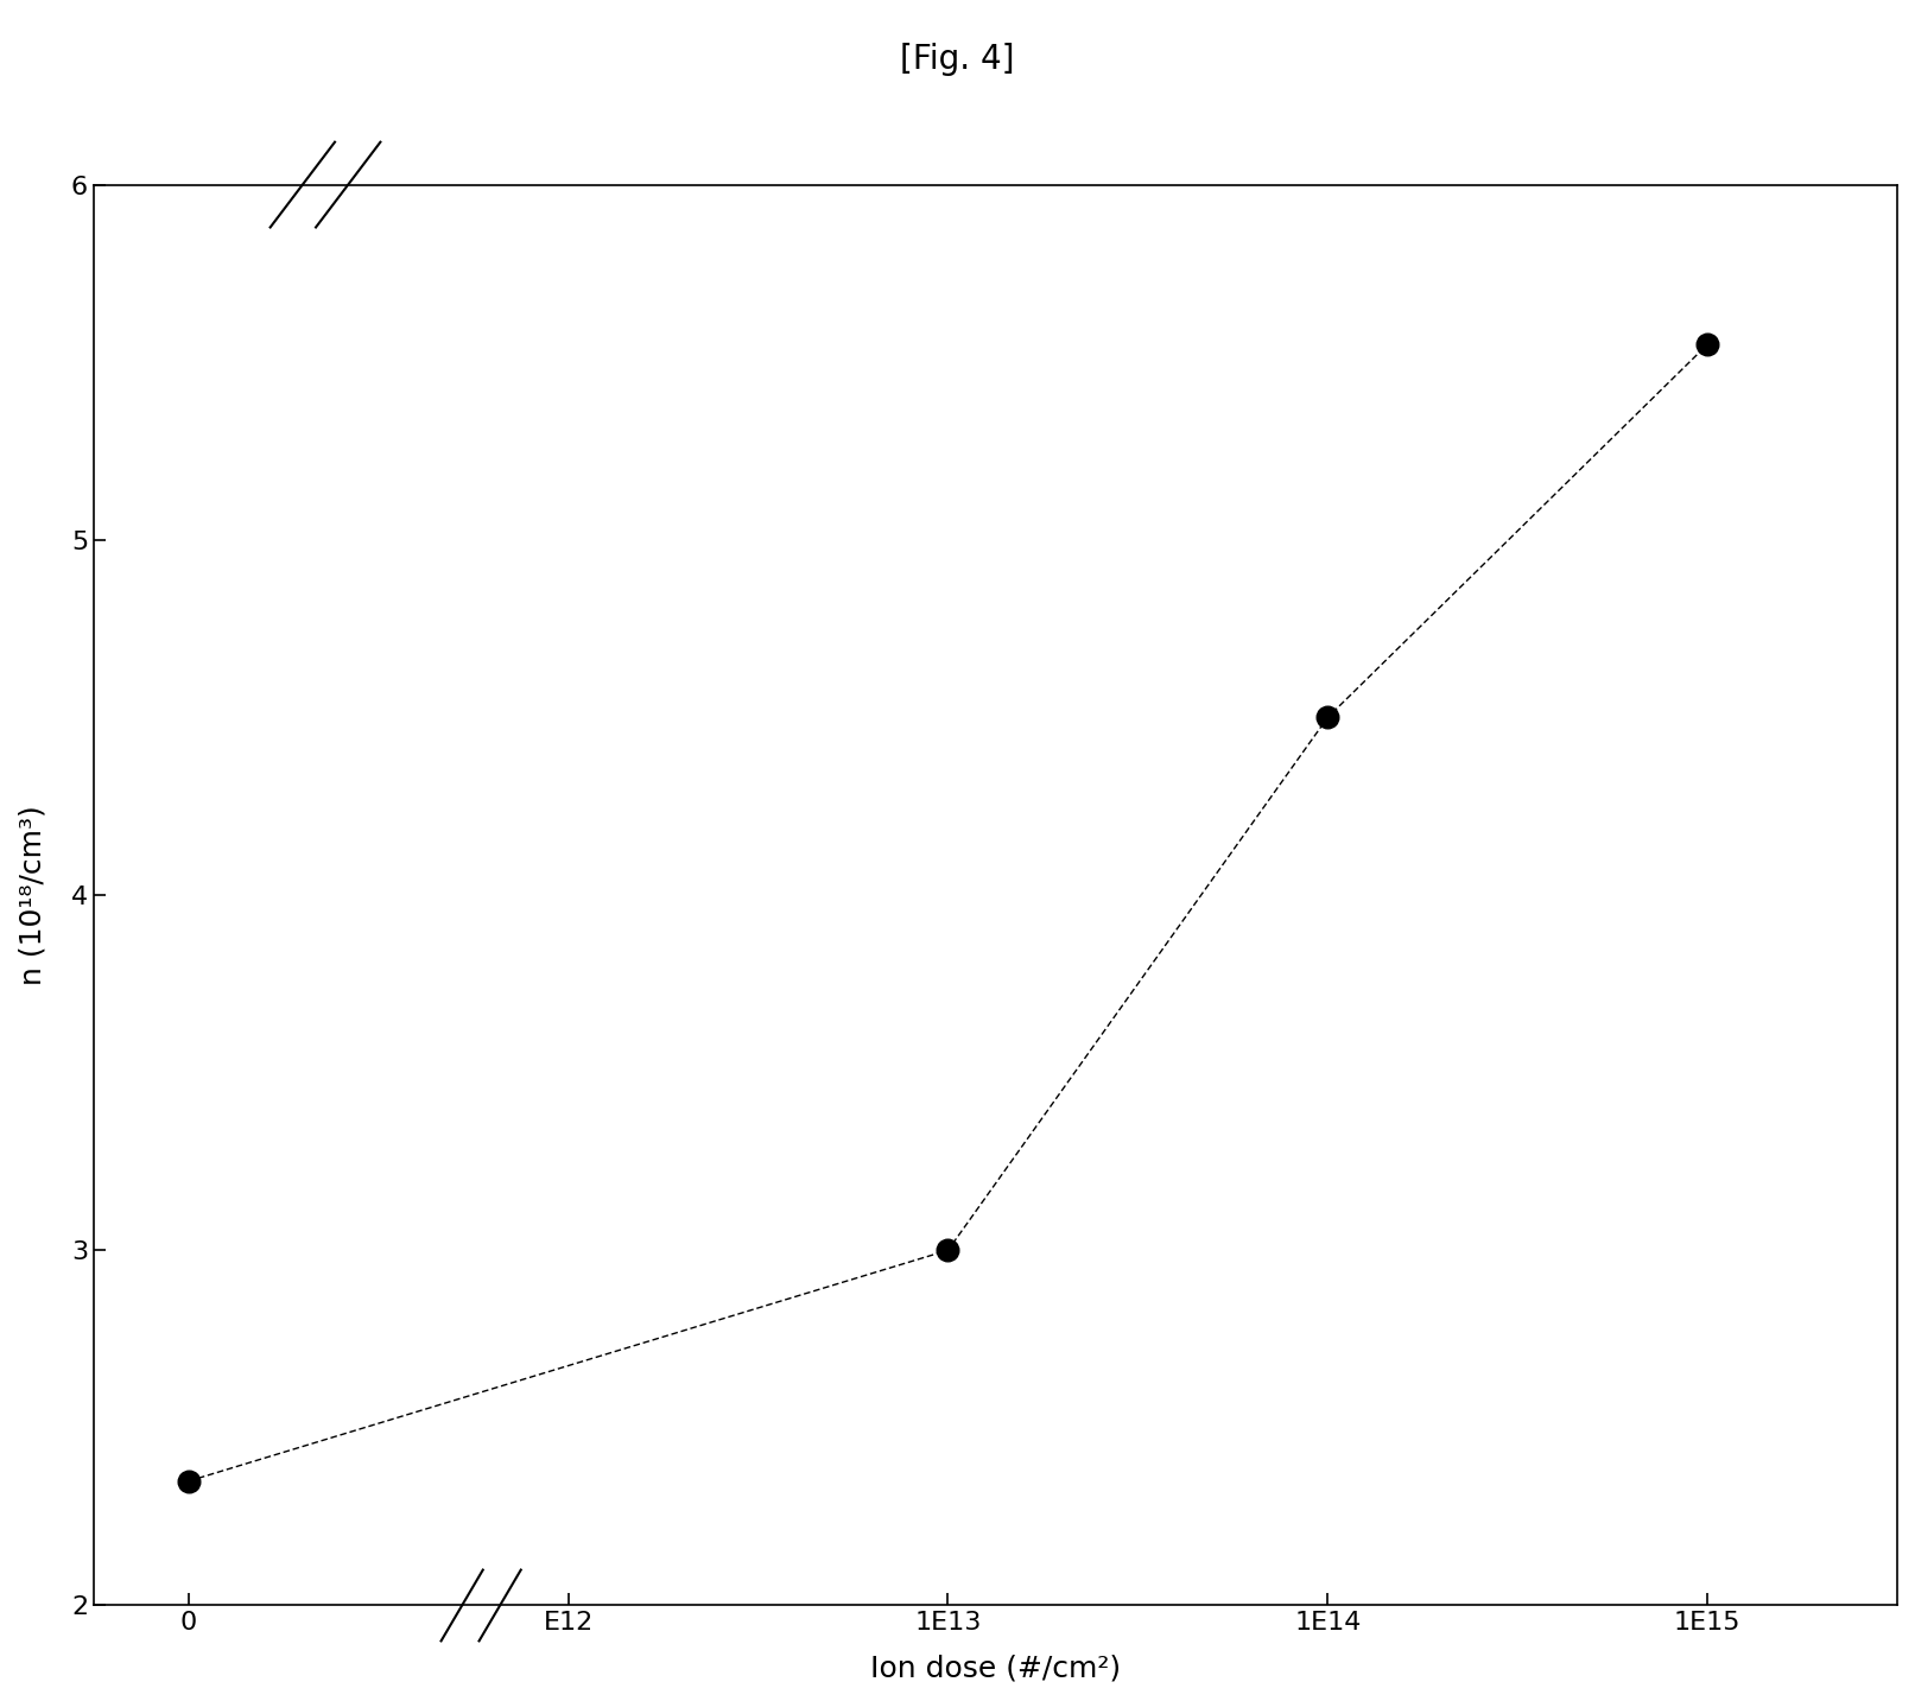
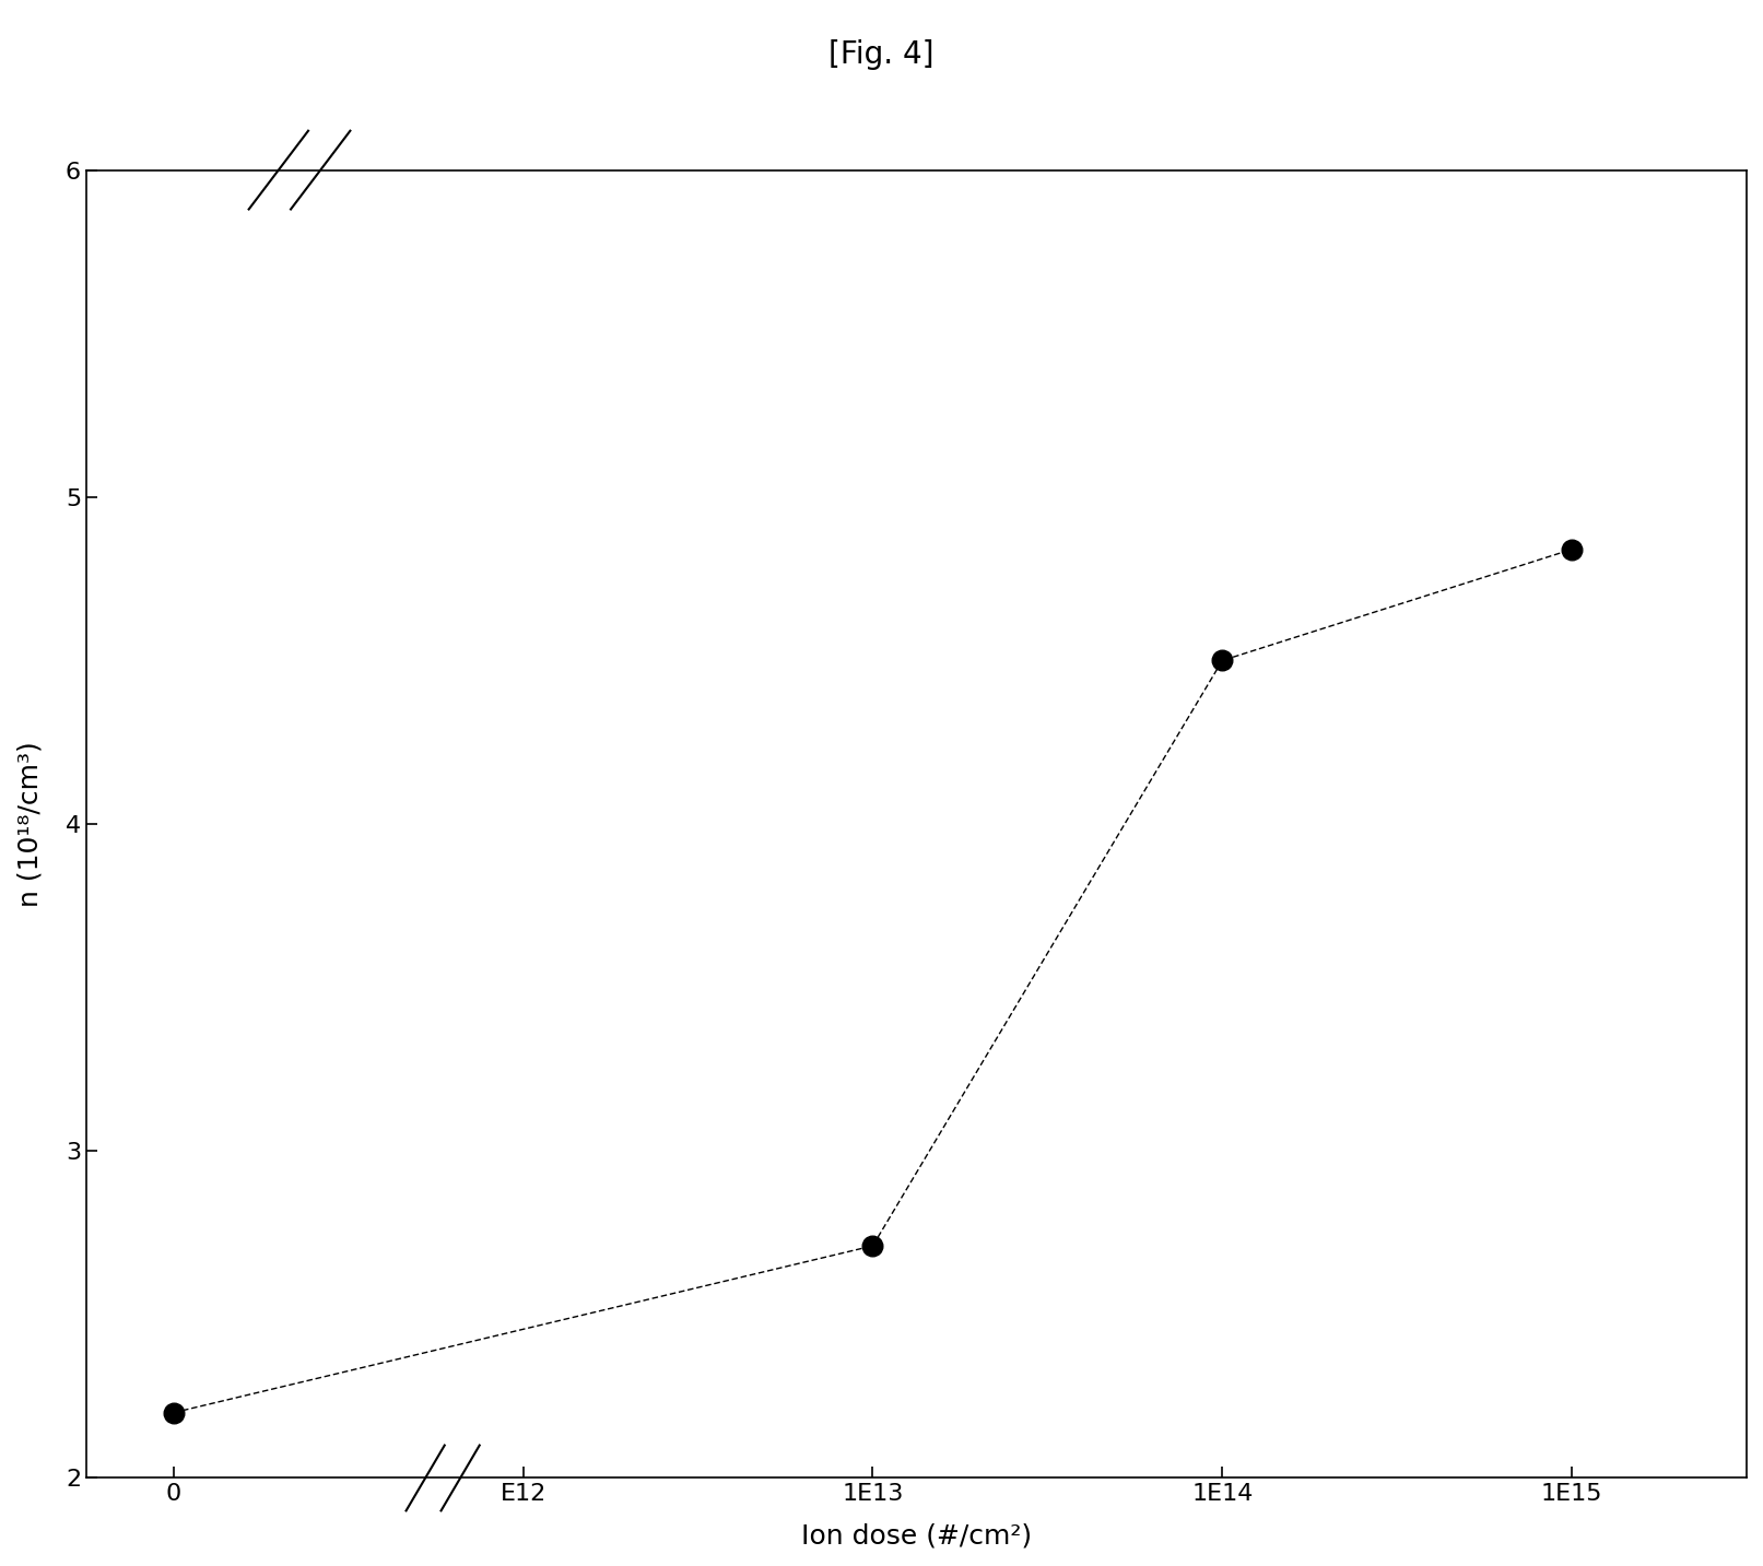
0: 2.35 -> 2.20
1E13: 3.00 -> 2.71
1E15: 5.55 -> 4.84
